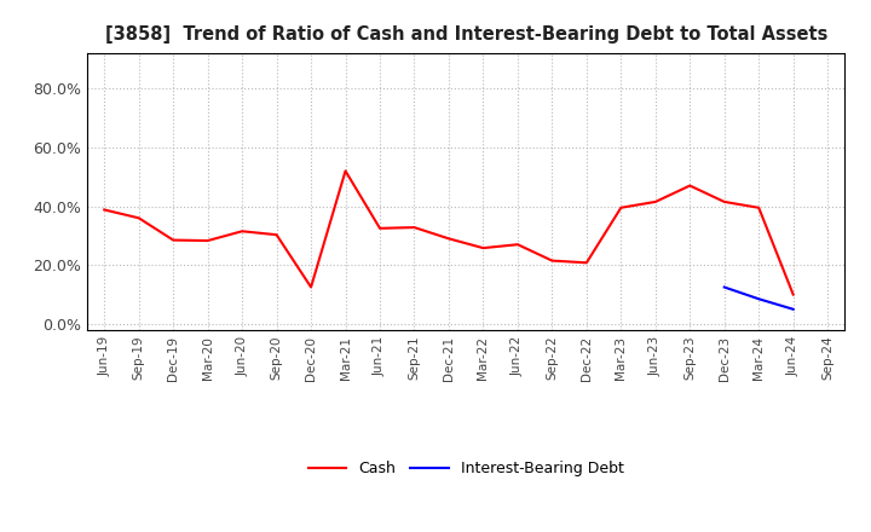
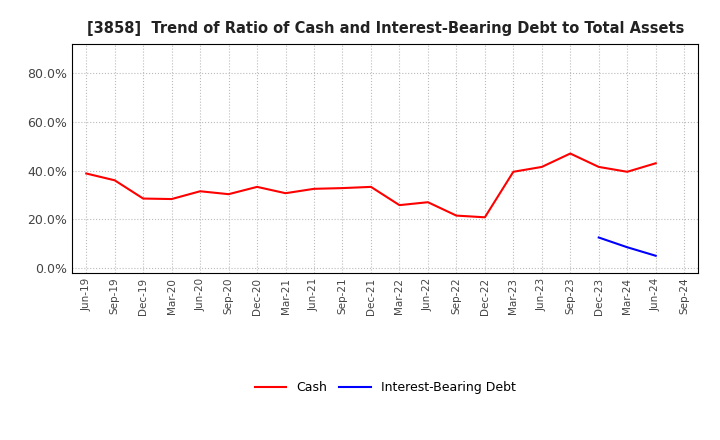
Cash/Dec-20: 12.5% -> 33.3%
Cash/Mar-21: 52.0% -> 30.7%
Cash/Dec-21: 29.0% -> 33.3%
Cash/Jun-24: 10.0% -> 43.0%
